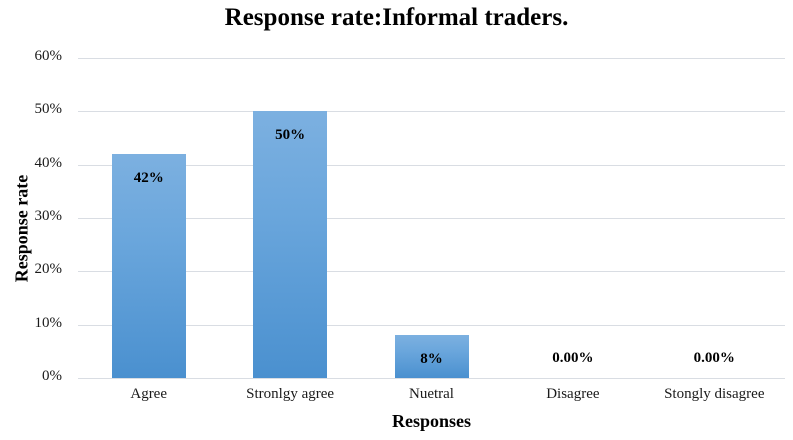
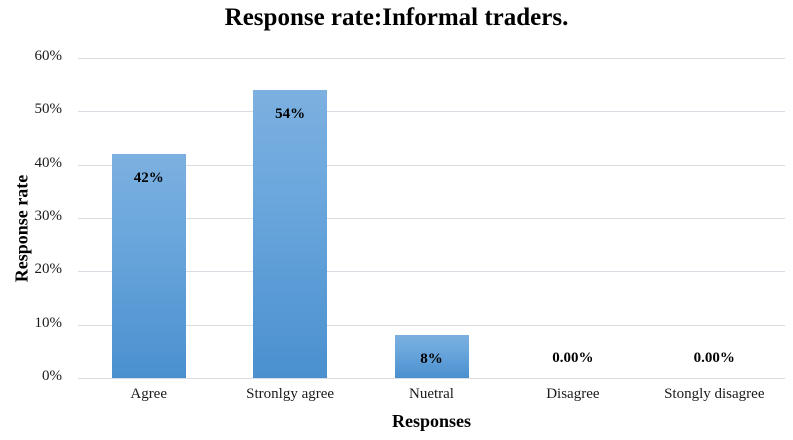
Stronlgy agree: 50% -> 54%
